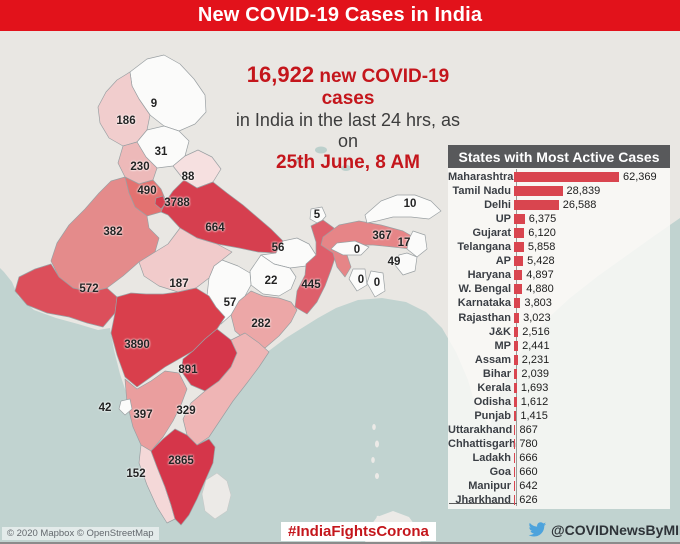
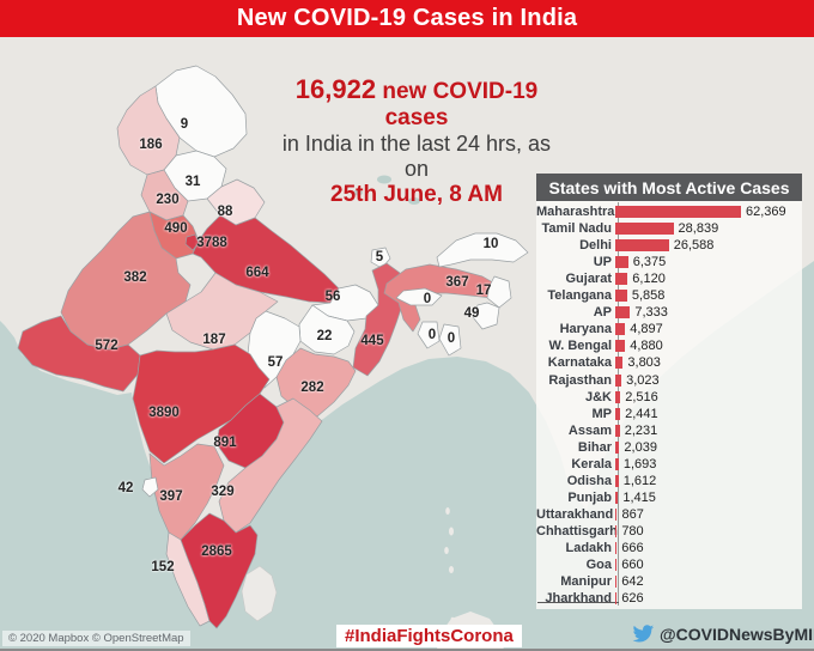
States with Most Active Cases/AP: 5,428 -> 7,333
